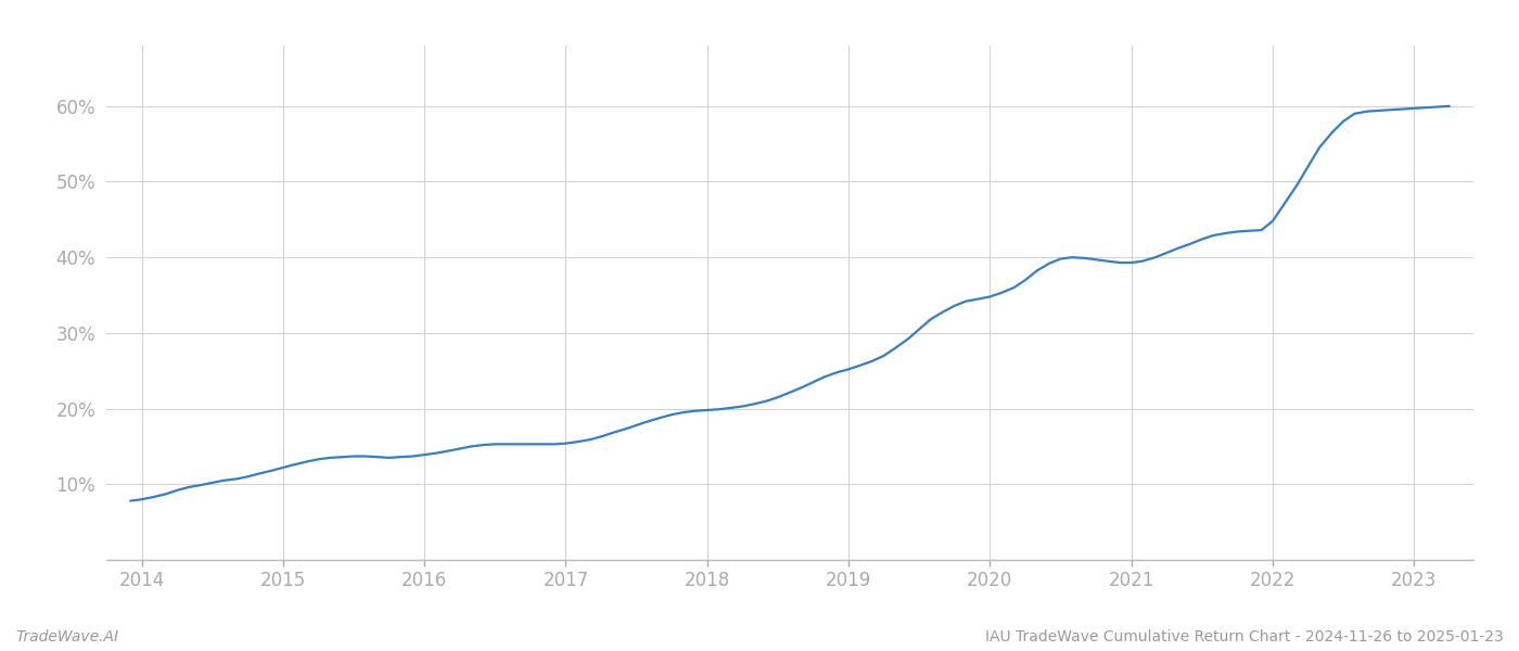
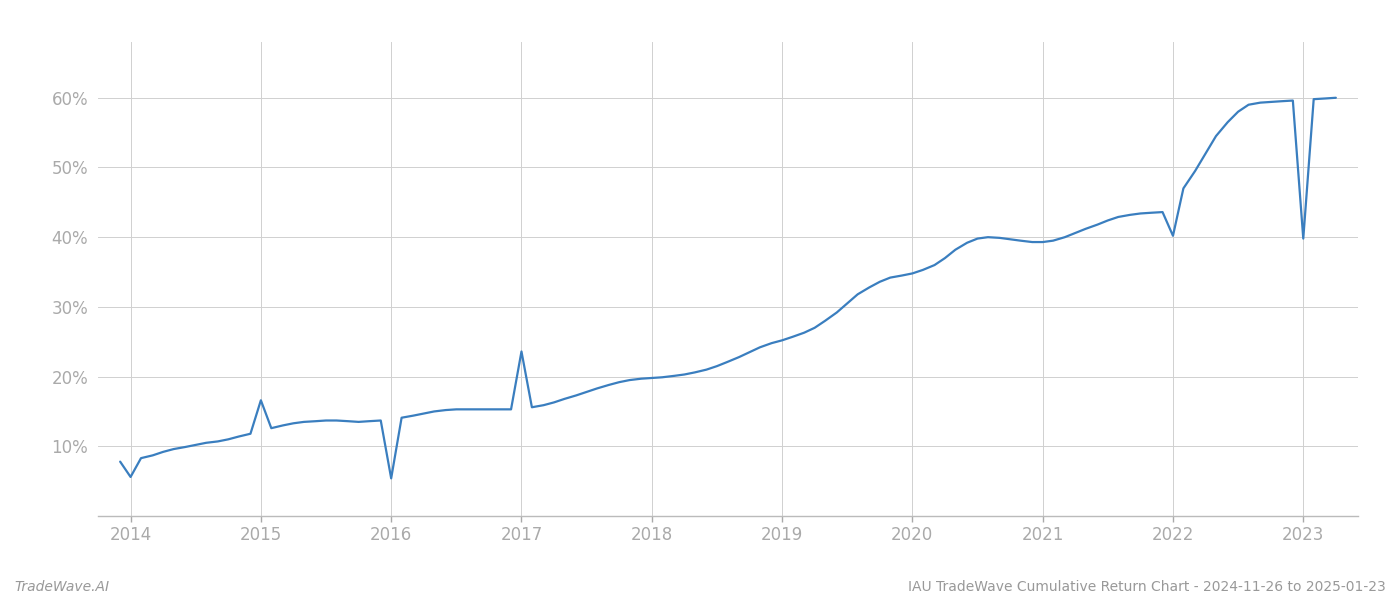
2014: 8.0% -> 5.6%
2015: 12.2% -> 16.6%
2016: 13.9% -> 5.4%
2017: 15.4% -> 23.6%
2022: 44.8% -> 40.2%
2023: 59.7% -> 39.8%
